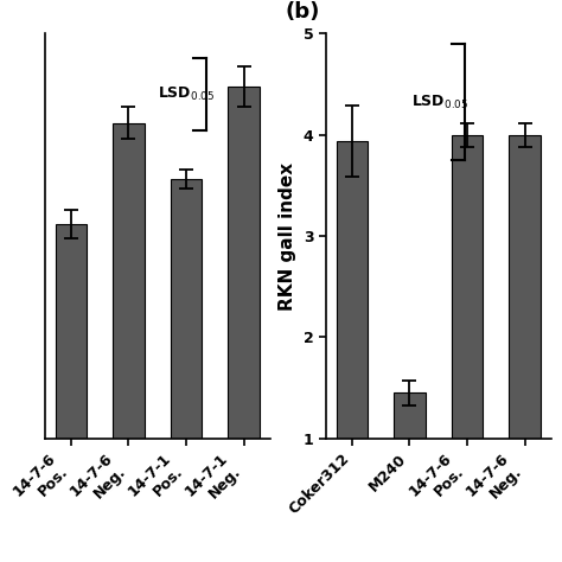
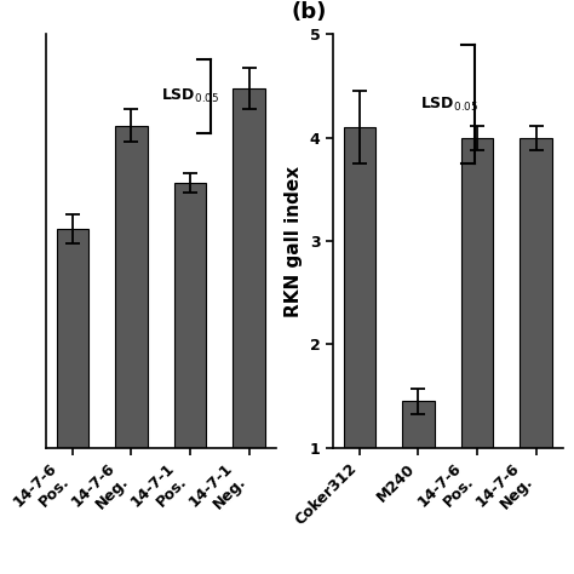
Coker312: 3.94 -> 4.10
